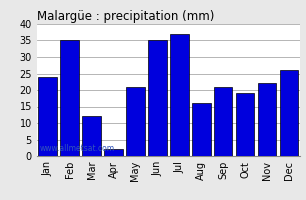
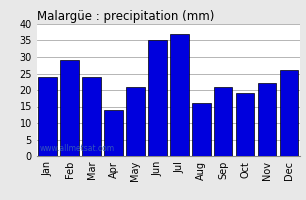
Feb: 35 -> 29
Mar: 12 -> 24
Apr: 2 -> 14
